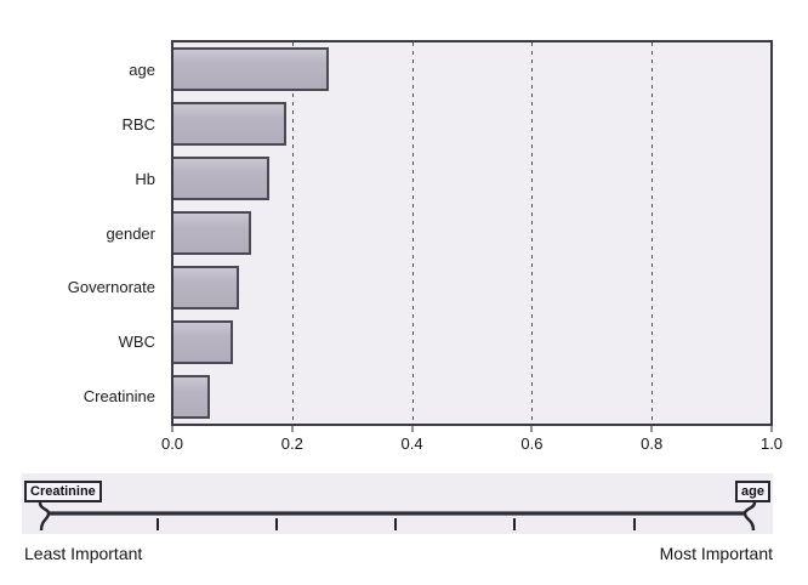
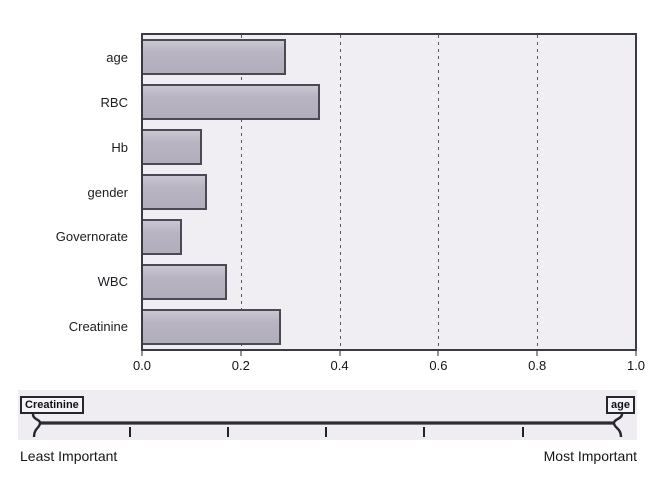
age: 0.26 -> 0.29
RBC: 0.19 -> 0.36
Hb: 0.16 -> 0.12
Governorate: 0.11 -> 0.08
WBC: 0.10 -> 0.17
Creatinine: 0.06 -> 0.28
